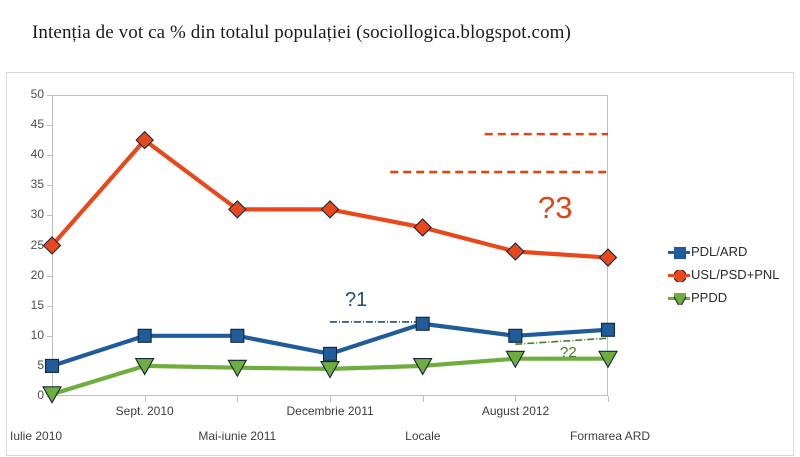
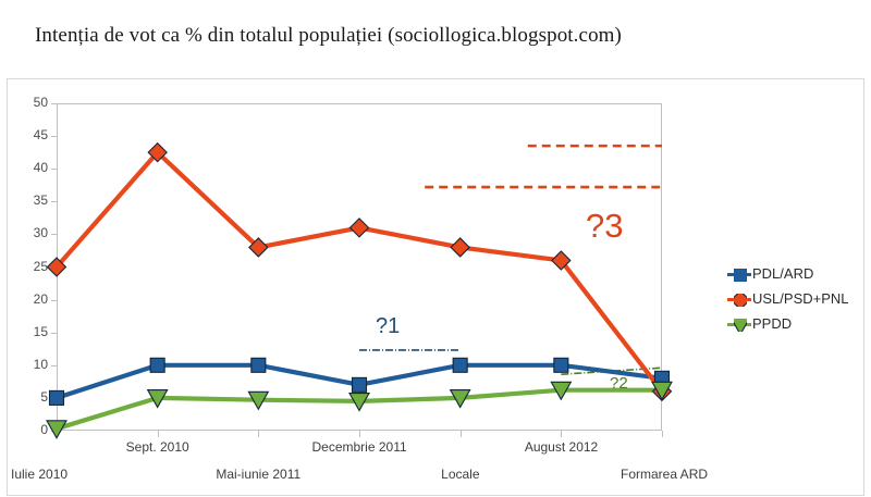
USL/PSD+PNL/Mai-iunie 2011: 31 -> 28
PDL/ARD/Locale: 12 -> 10
USL/PSD+PNL/August 2012: 24 -> 26
PDL/ARD/Formarea ARD: 11 -> 8
USL/PSD+PNL/Formarea ARD: 23 -> 6
